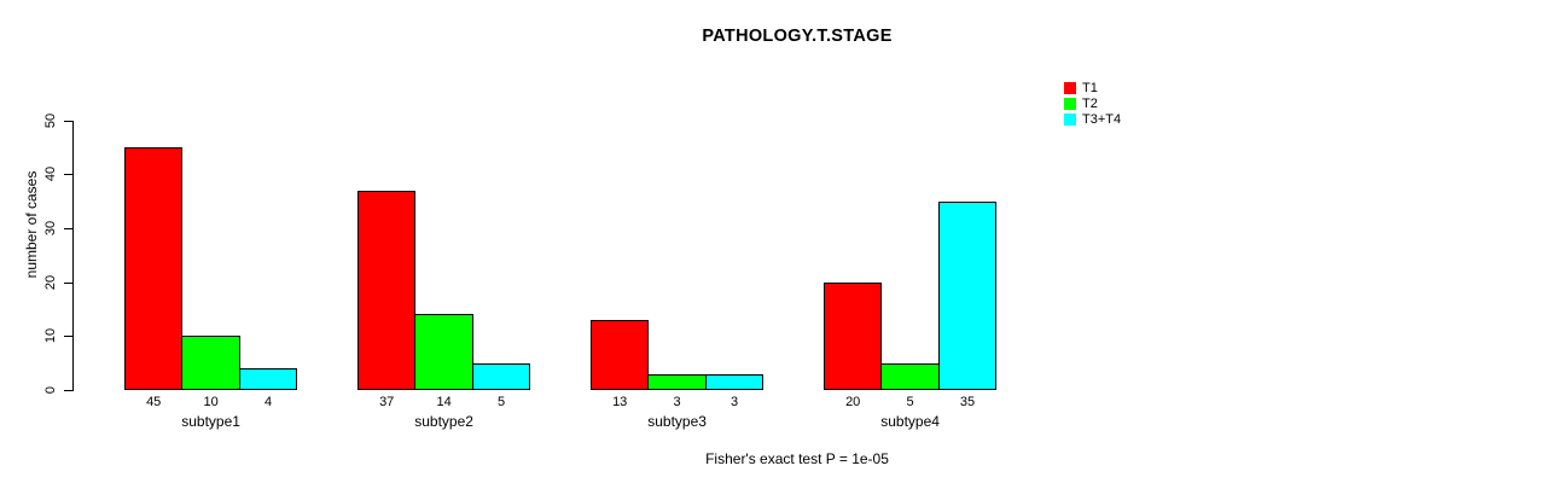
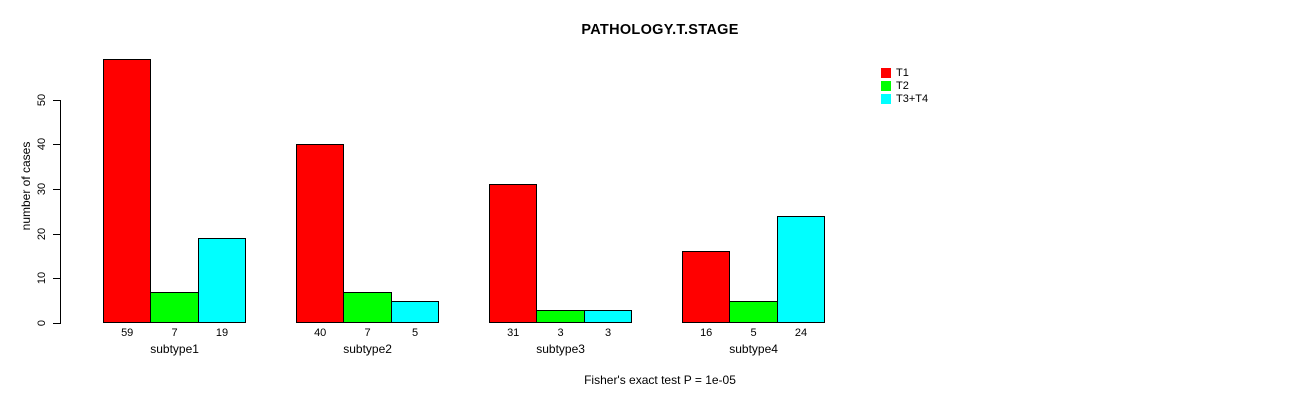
T1/subtype1: 45 -> 59
T2/subtype1: 10 -> 7
T3+T4/subtype1: 4 -> 19
T1/subtype2: 37 -> 40
T2/subtype2: 14 -> 7
T1/subtype3: 13 -> 31
T1/subtype4: 20 -> 16
T3+T4/subtype4: 35 -> 24
